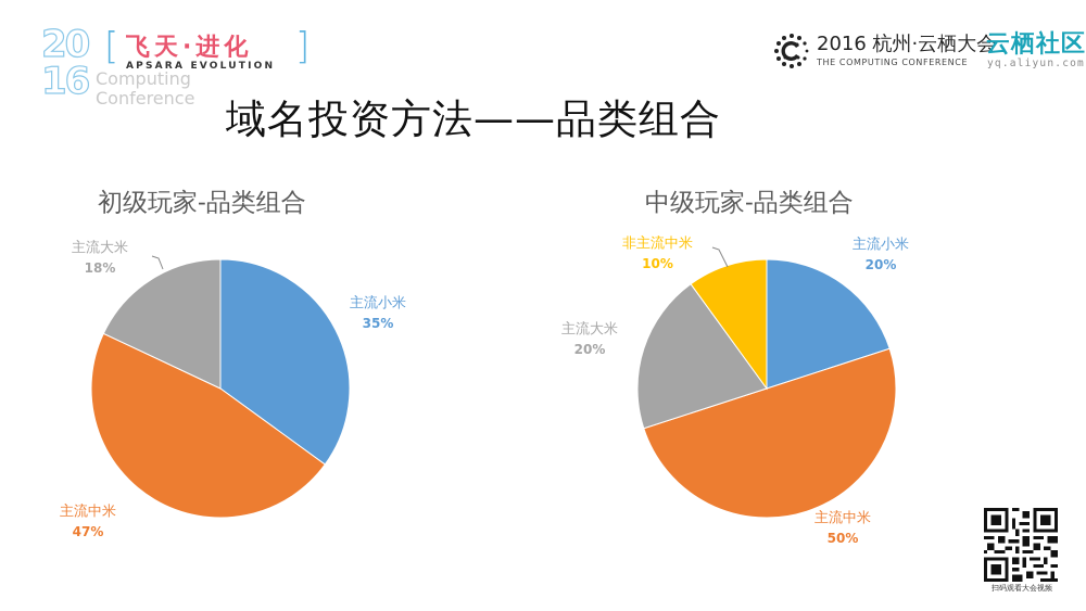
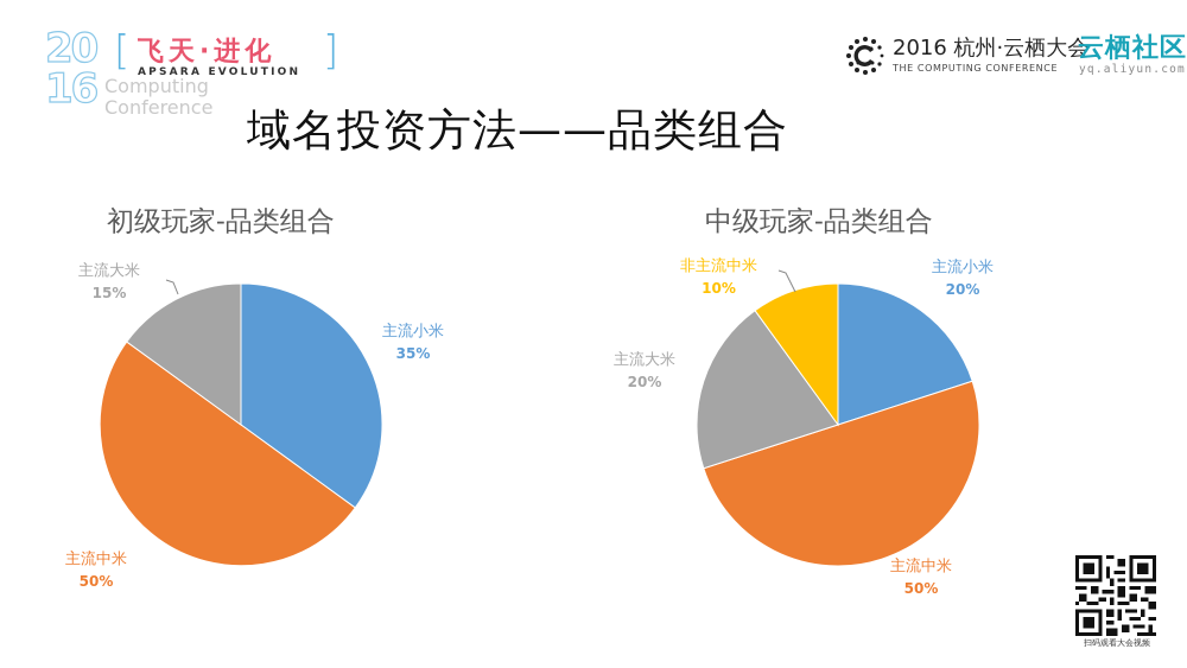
初级玩家-品类组合/主流中米: 47% -> 50%
初级玩家-品类组合/主流大米: 18% -> 15%
